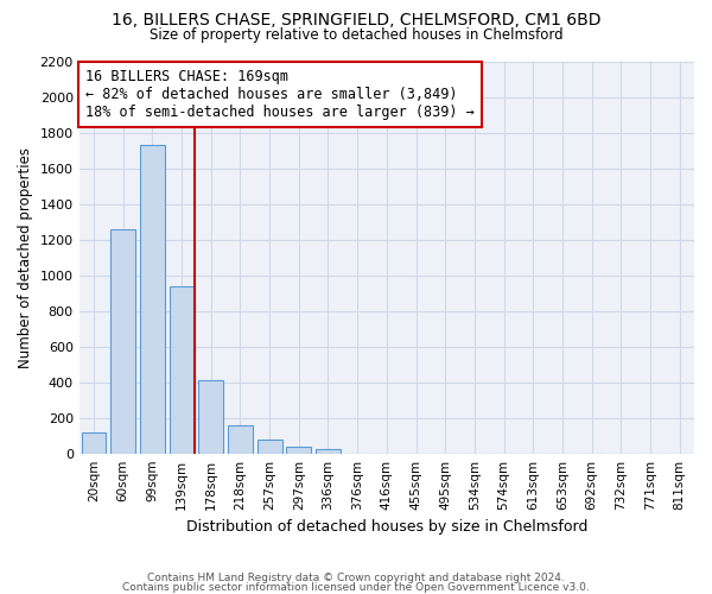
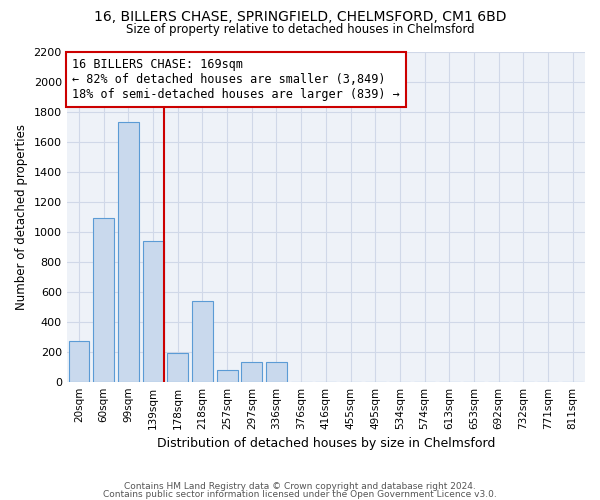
20sqm: 120 -> 270
60sqm: 1260 -> 1090
178sqm: 410 -> 190
218sqm: 160 -> 540
297sqm: 40 -> 130
336sqm: 20 -> 130
